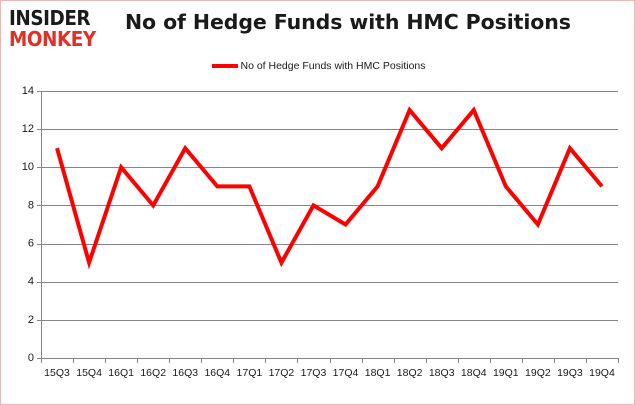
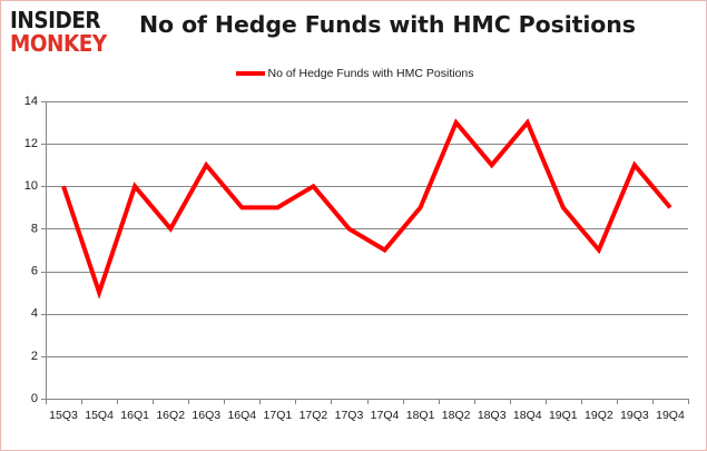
15Q3: 11 -> 10
17Q2: 5 -> 10
